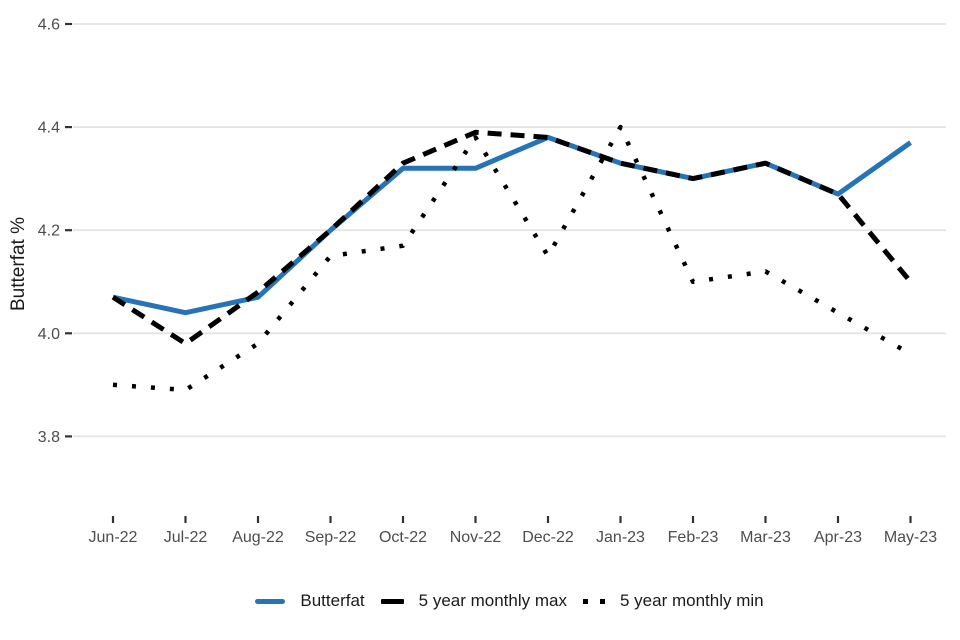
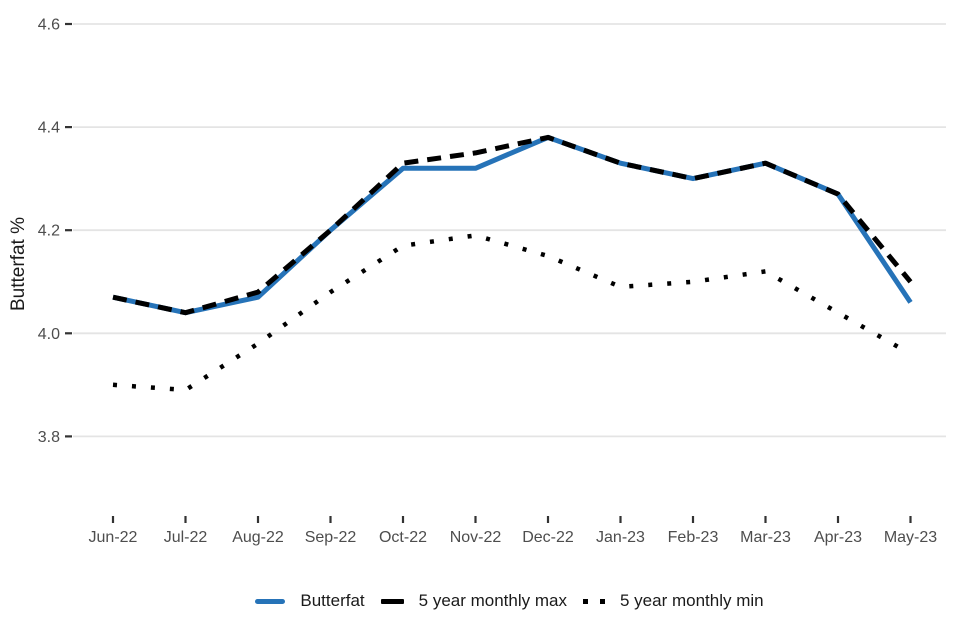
5 year monthly max/Jul-22: 3.98 -> 4.04
5 year monthly min/Sep-22: 4.15 -> 4.08
5 year monthly max/Nov-22: 4.39 -> 4.35
5 year monthly min/Nov-22: 4.38 -> 4.19
5 year monthly min/Jan-23: 4.40 -> 4.09
Butterfat/May-23: 4.37 -> 4.06
